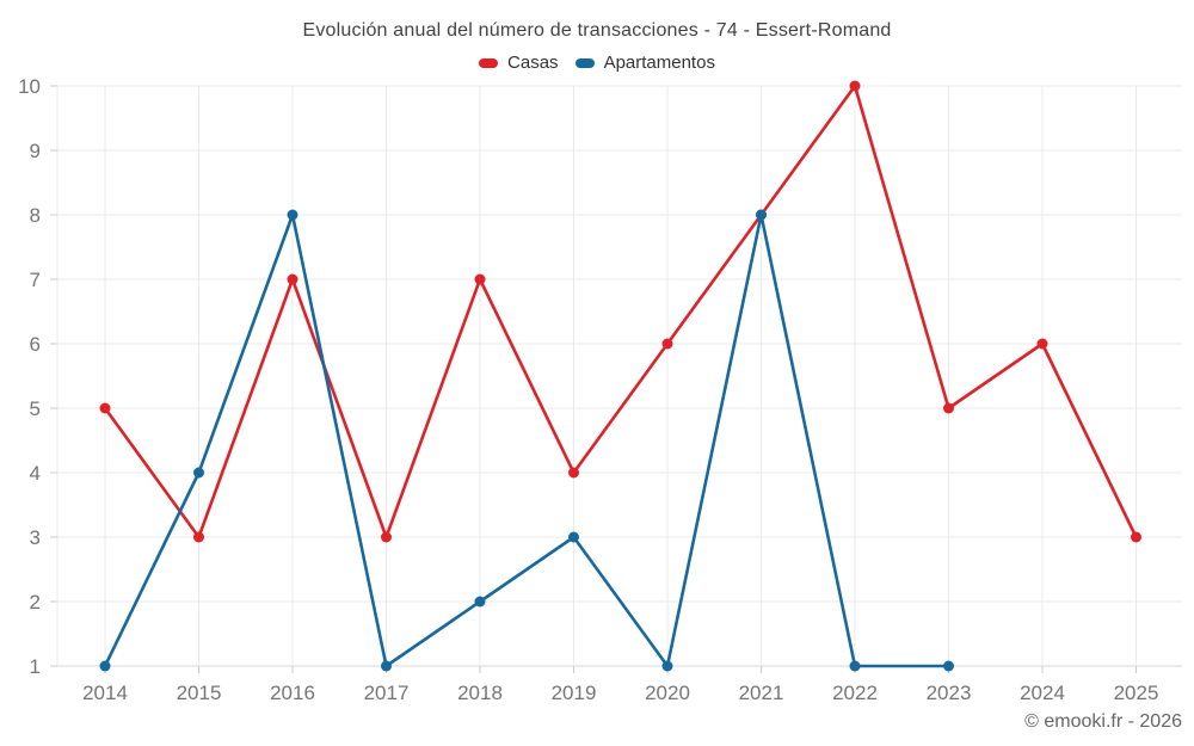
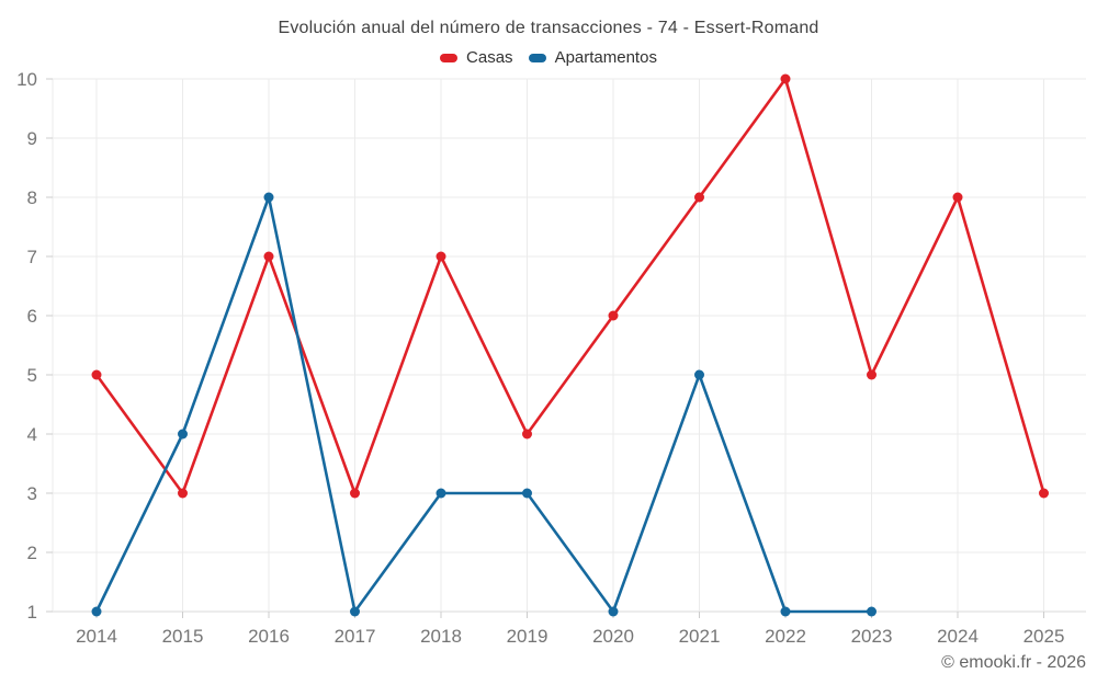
Apartamentos/2018: 2 -> 3
Apartamentos/2021: 8 -> 5
Casas/2024: 6 -> 8
